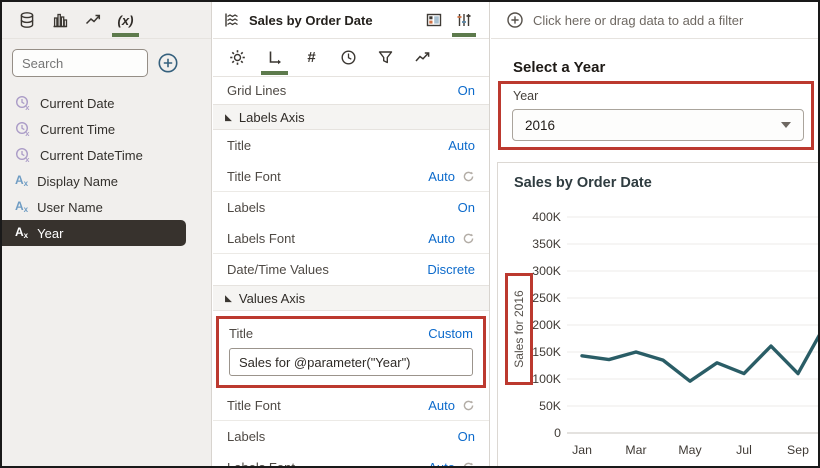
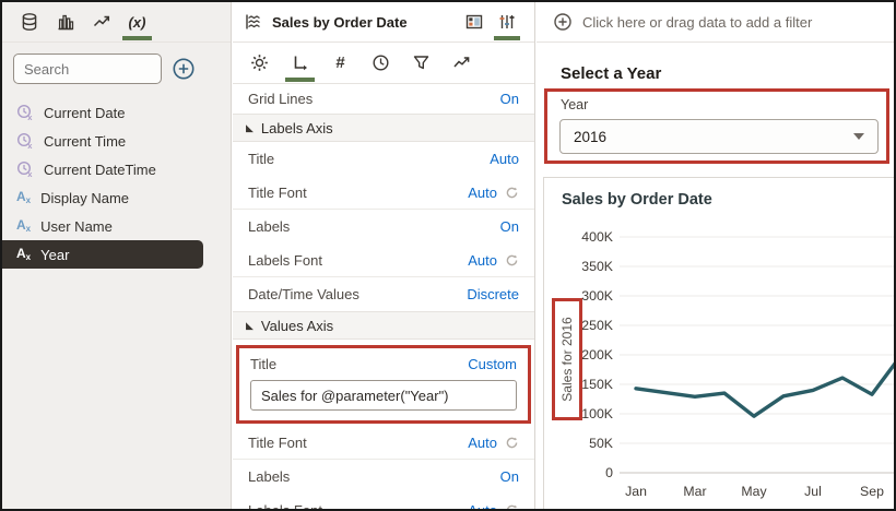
Mar: 150K -> 130K
Jul: 110K -> 140K
Sep: 110K -> 130K
